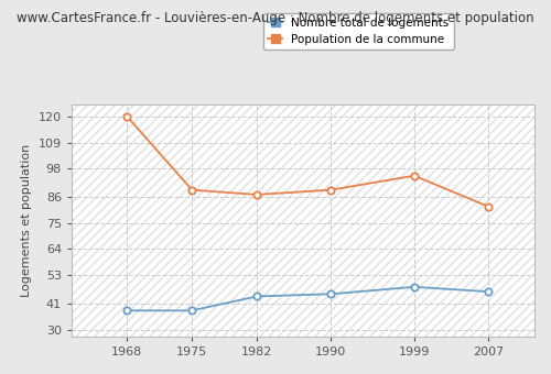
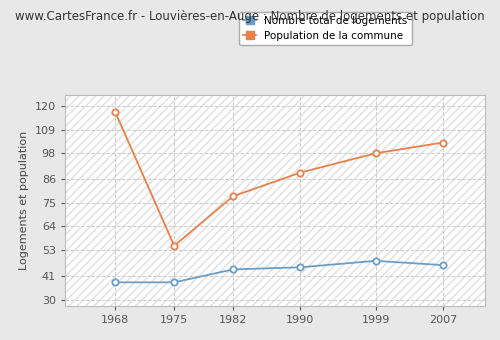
Population de la commune/1968: 120 -> 117
Population de la commune/1975: 89 -> 55
Population de la commune/1982: 87 -> 78
Population de la commune/1999: 95 -> 98
Population de la commune/2007: 82 -> 103
